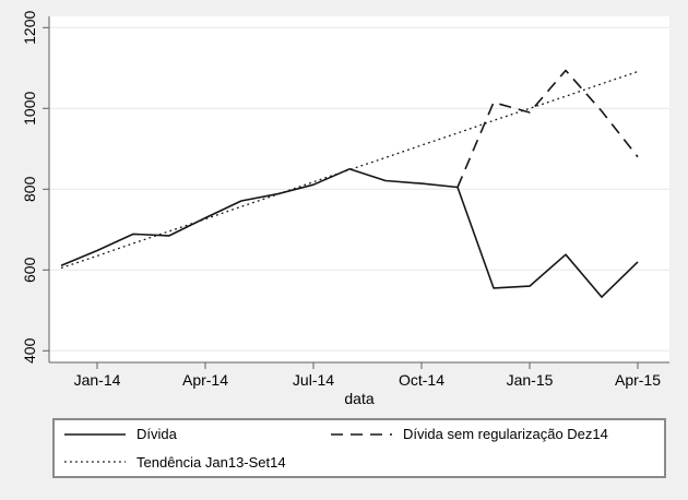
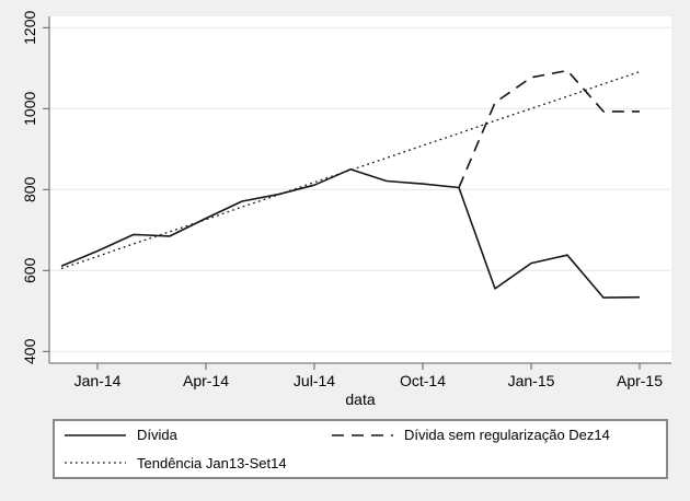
Dívida/Jan-15: 560 -> 620
Dívida sem regularização Dez14/Jan-15: 990 -> 1080
Dívida/Apr-15: 620 -> 530
Dívida sem regularização Dez14/Apr-15: 880 -> 990
